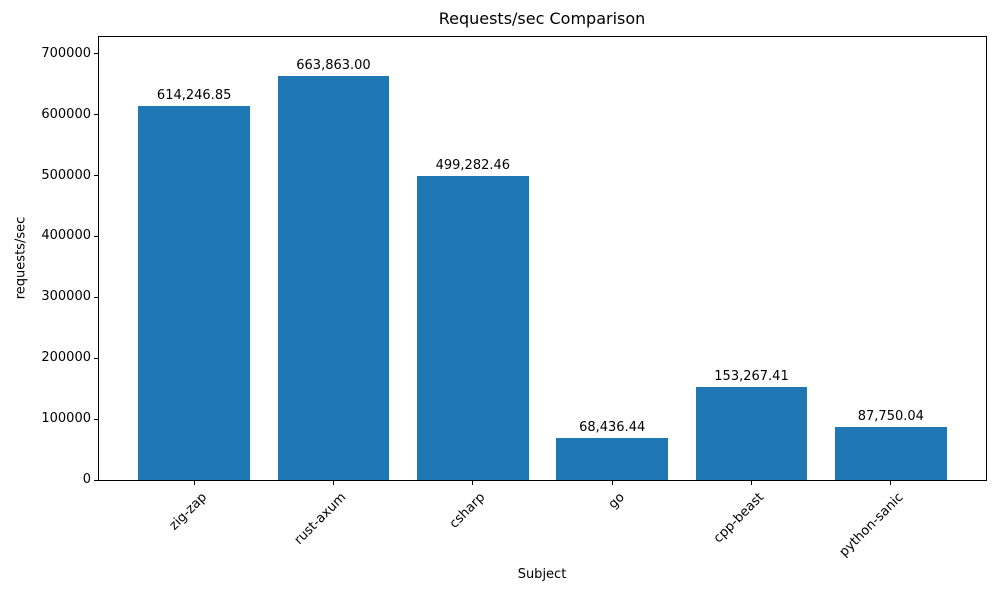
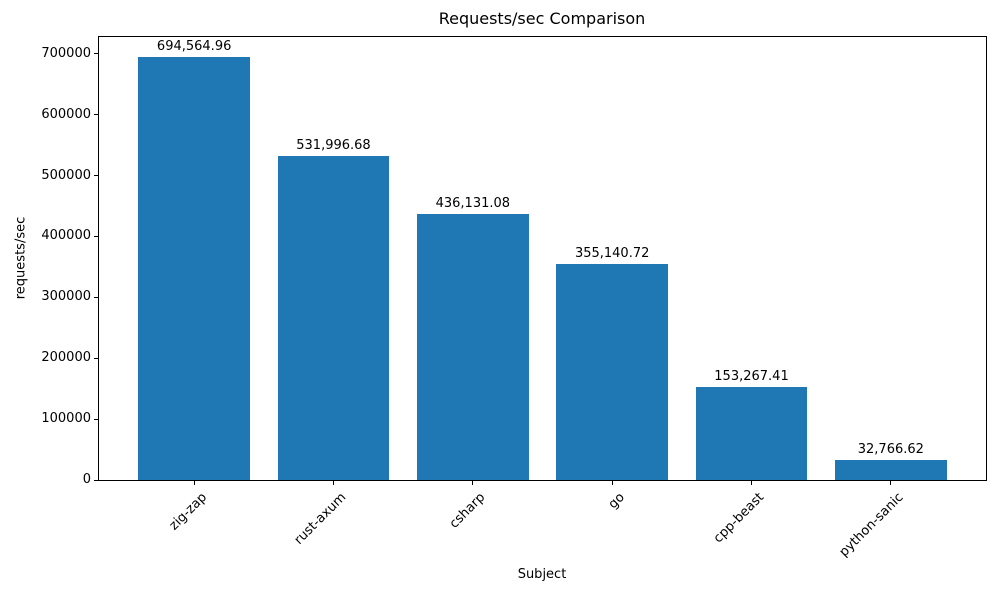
zig-zap: 614,246.85 -> 694,564.96
rust-axum: 663,863.00 -> 531,996.68
csharp: 499,282.46 -> 436,131.08
go: 68,436.44 -> 355,140.72
python-sanic: 87,750.04 -> 32,766.62
